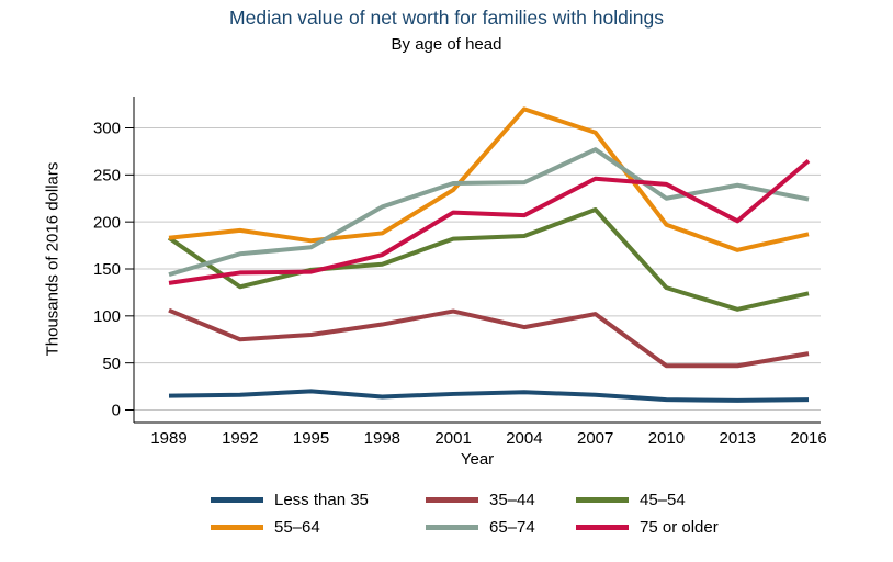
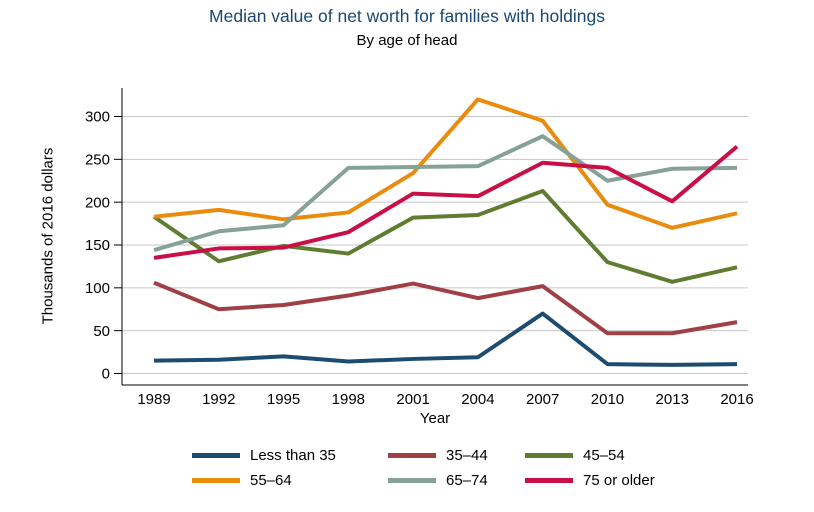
45–54/1998: 160 -> 140
65–74/1998: 220 -> 240
Less than 35/2007: 20 -> 70
65–74/2016: 220 -> 240
